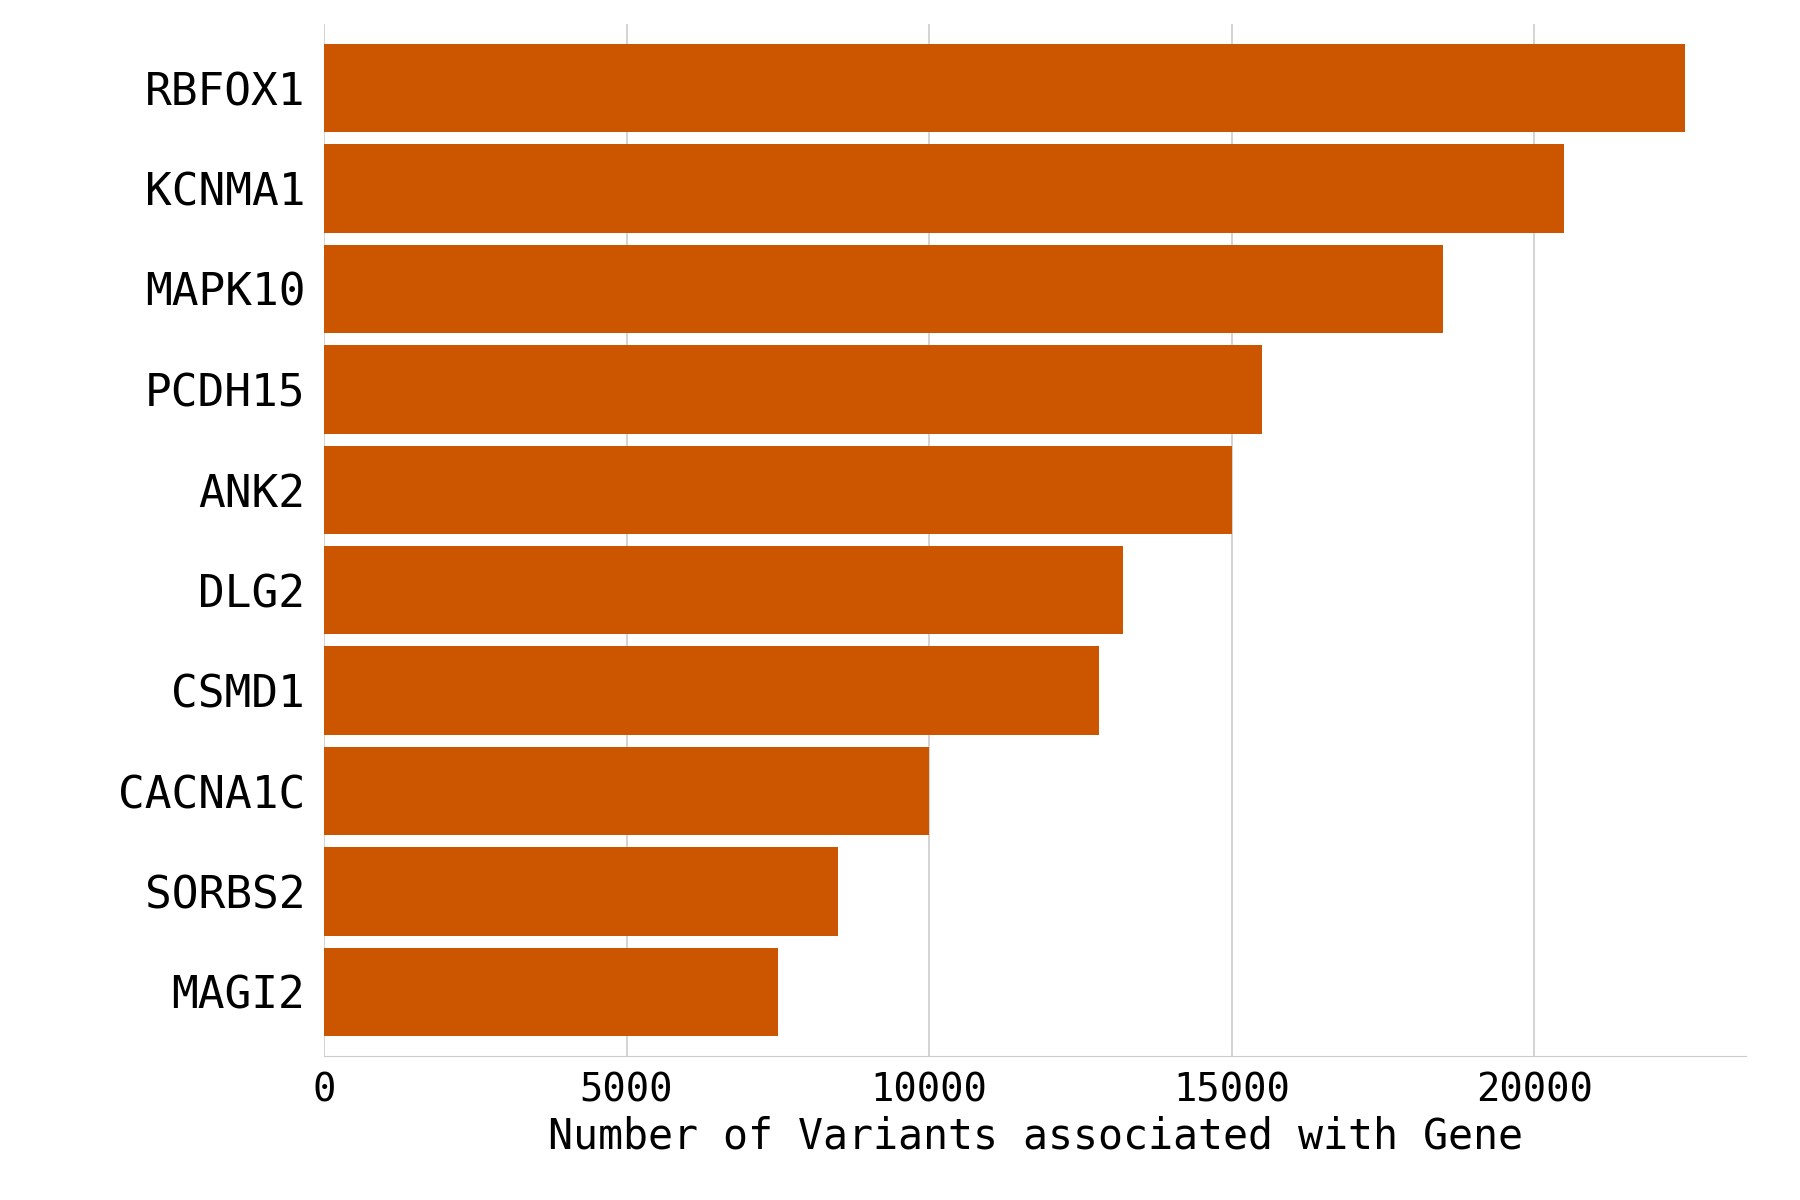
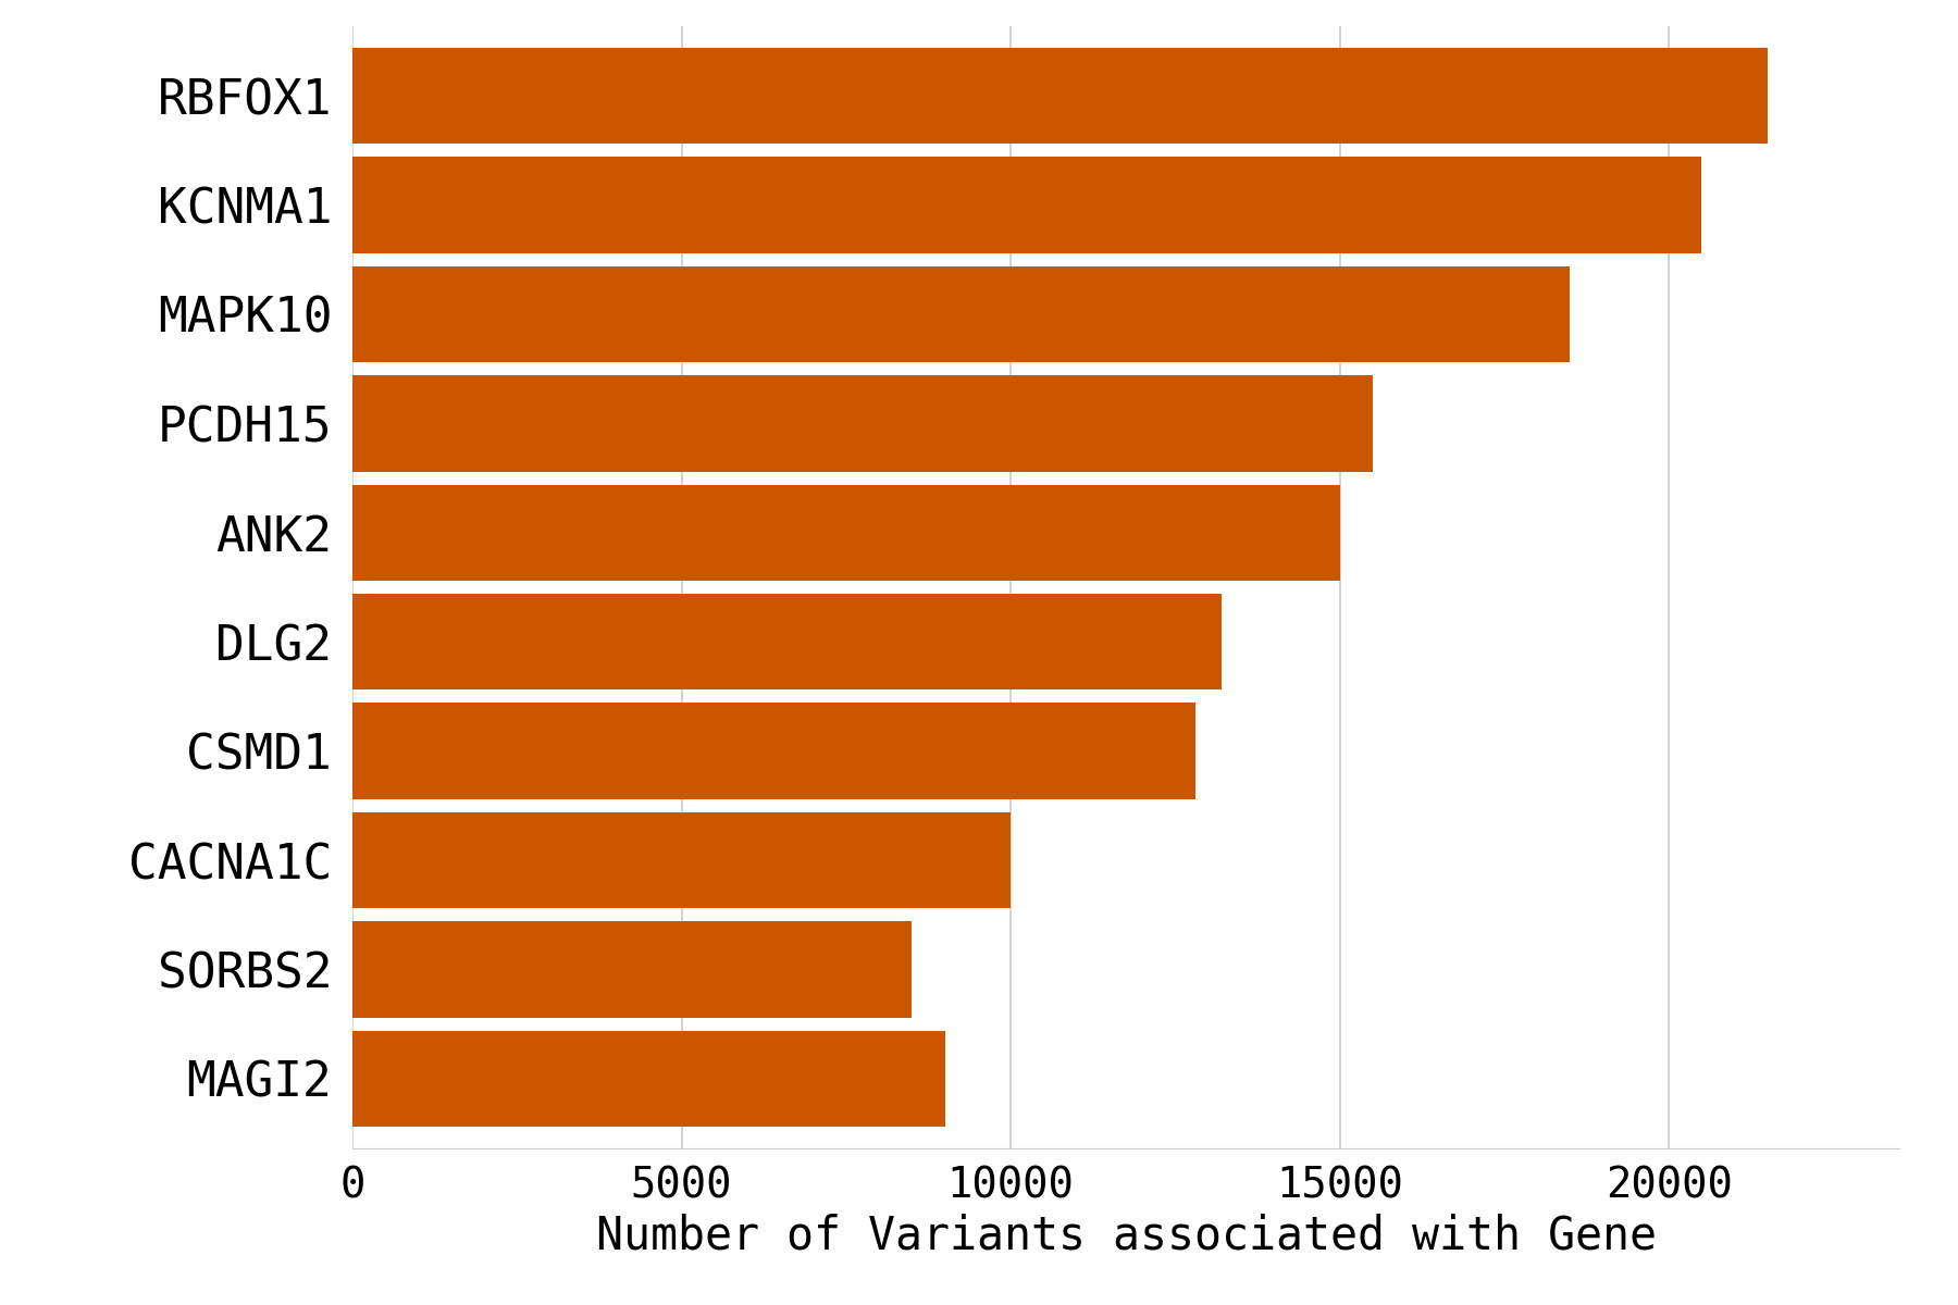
RBFOX1: 22500 -> 21500
MAGI2: 7500 -> 9000
